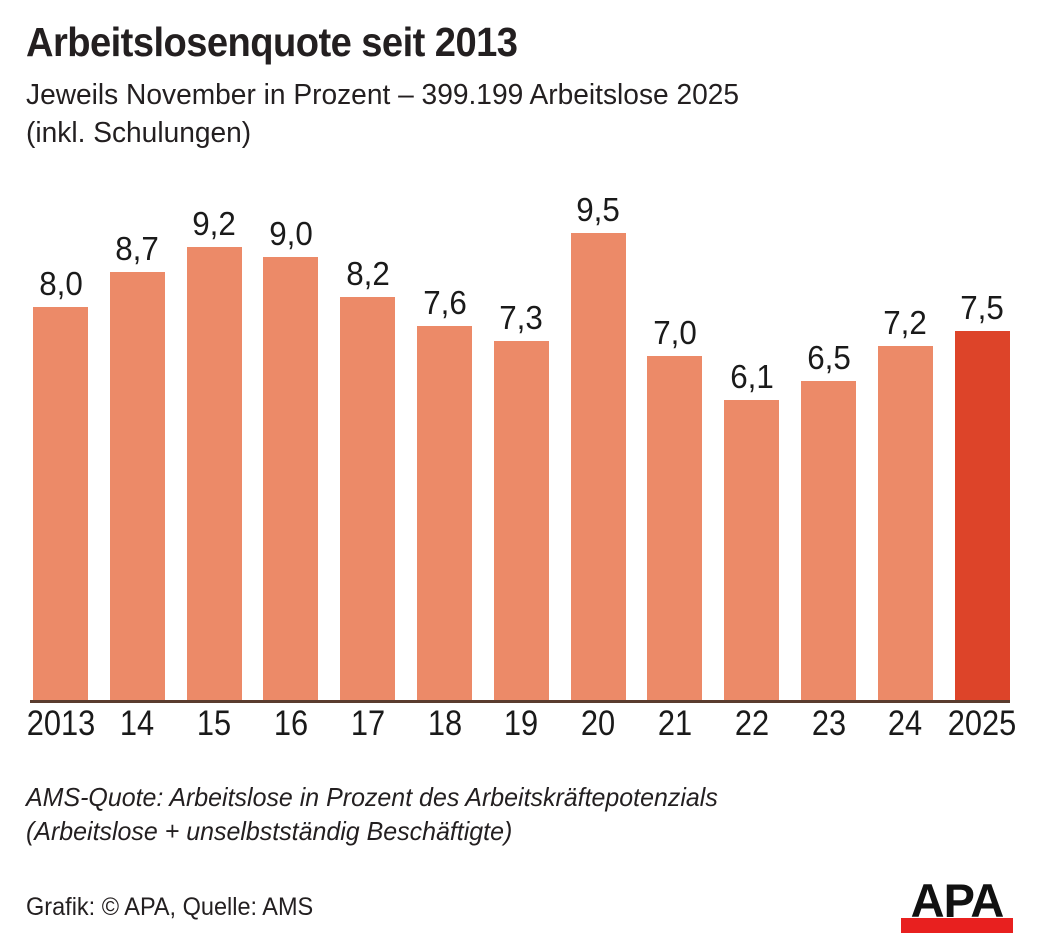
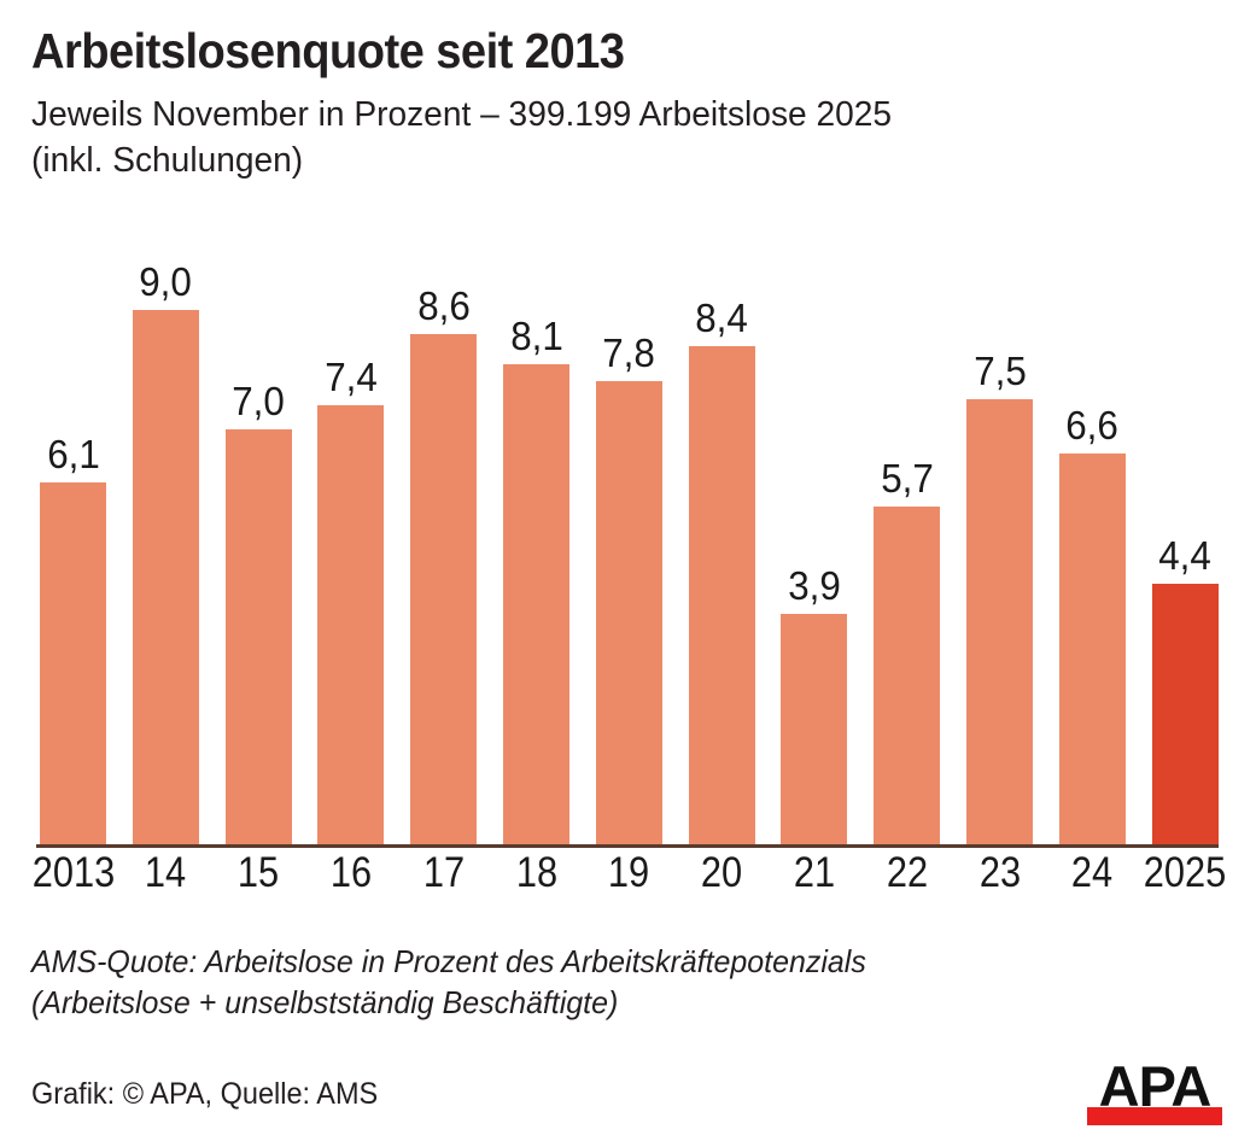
2013: 8,0 -> 6,1
14: 8,7 -> 9,0
15: 9,2 -> 7,0
16: 9,0 -> 7,4
17: 8,2 -> 8,6
18: 7,6 -> 8,1
19: 7,3 -> 7,8
20: 9,5 -> 8,4
21: 7,0 -> 3,9
22: 6,1 -> 5,7
23: 6,5 -> 7,5
24: 7,2 -> 6,6
2025: 7,5 -> 4,4
